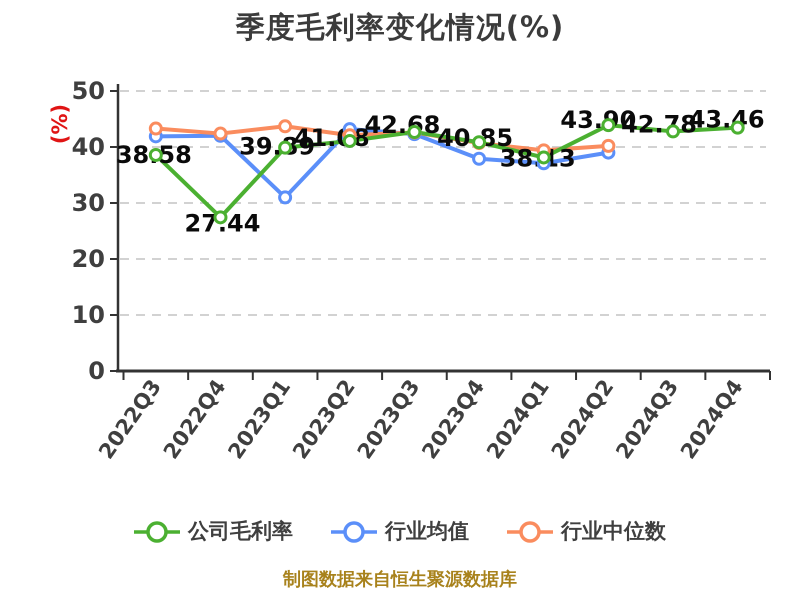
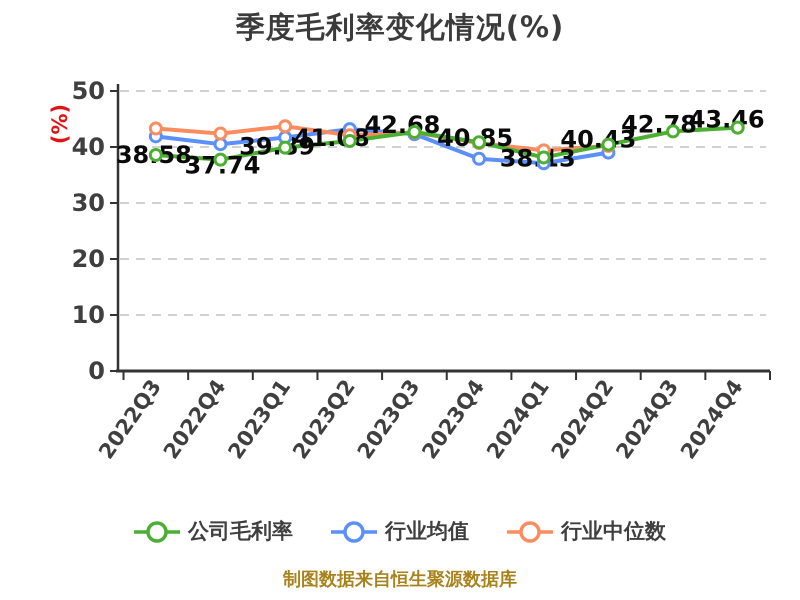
公司毛利率/2022Q4: 27.44 -> 37.74
行业均值/2022Q4: 42 -> 40
行业均值/2023Q1: 31 -> 42
公司毛利率/2024Q2: 43.90 -> 40.43
